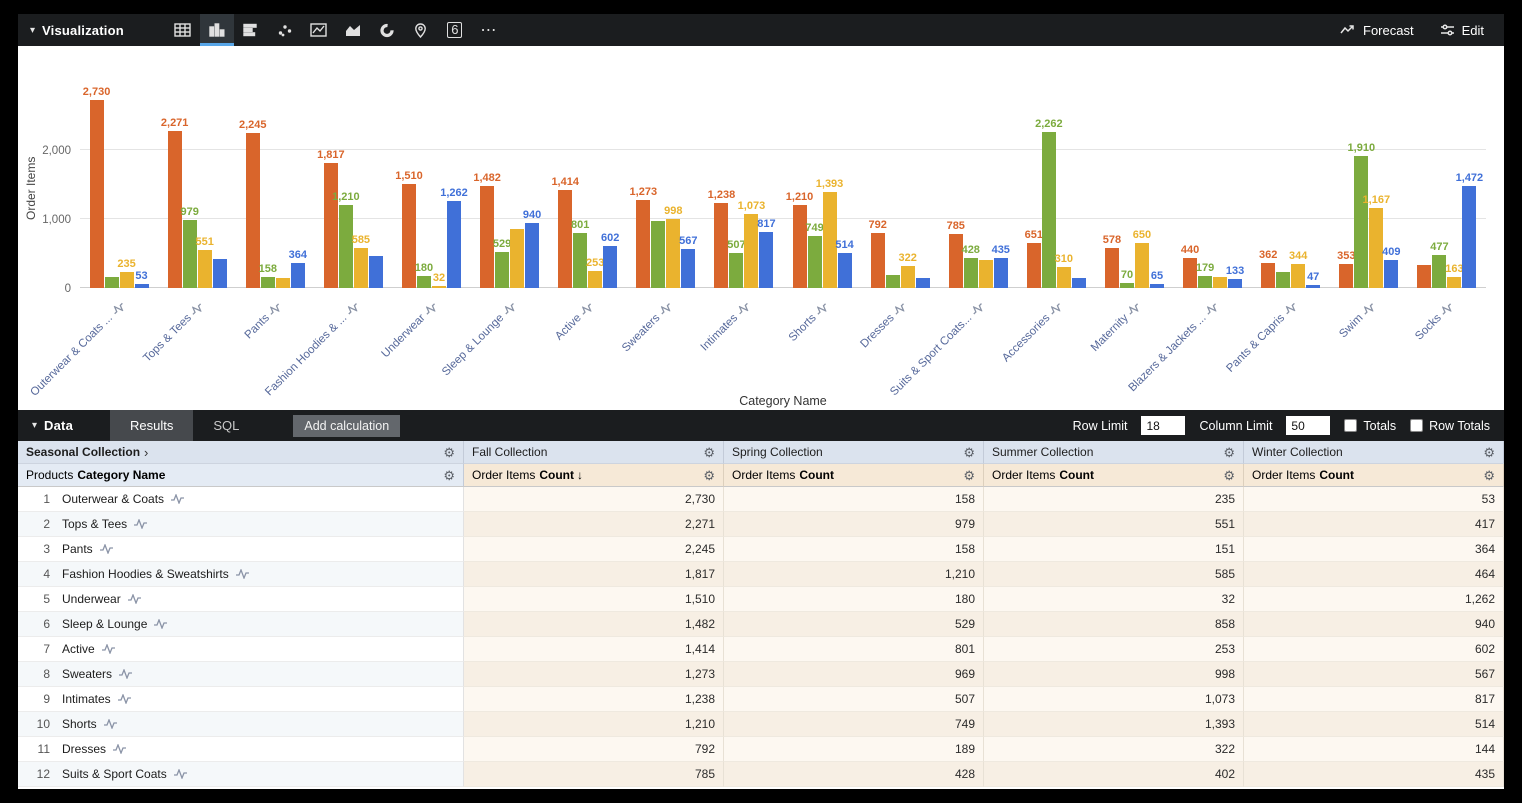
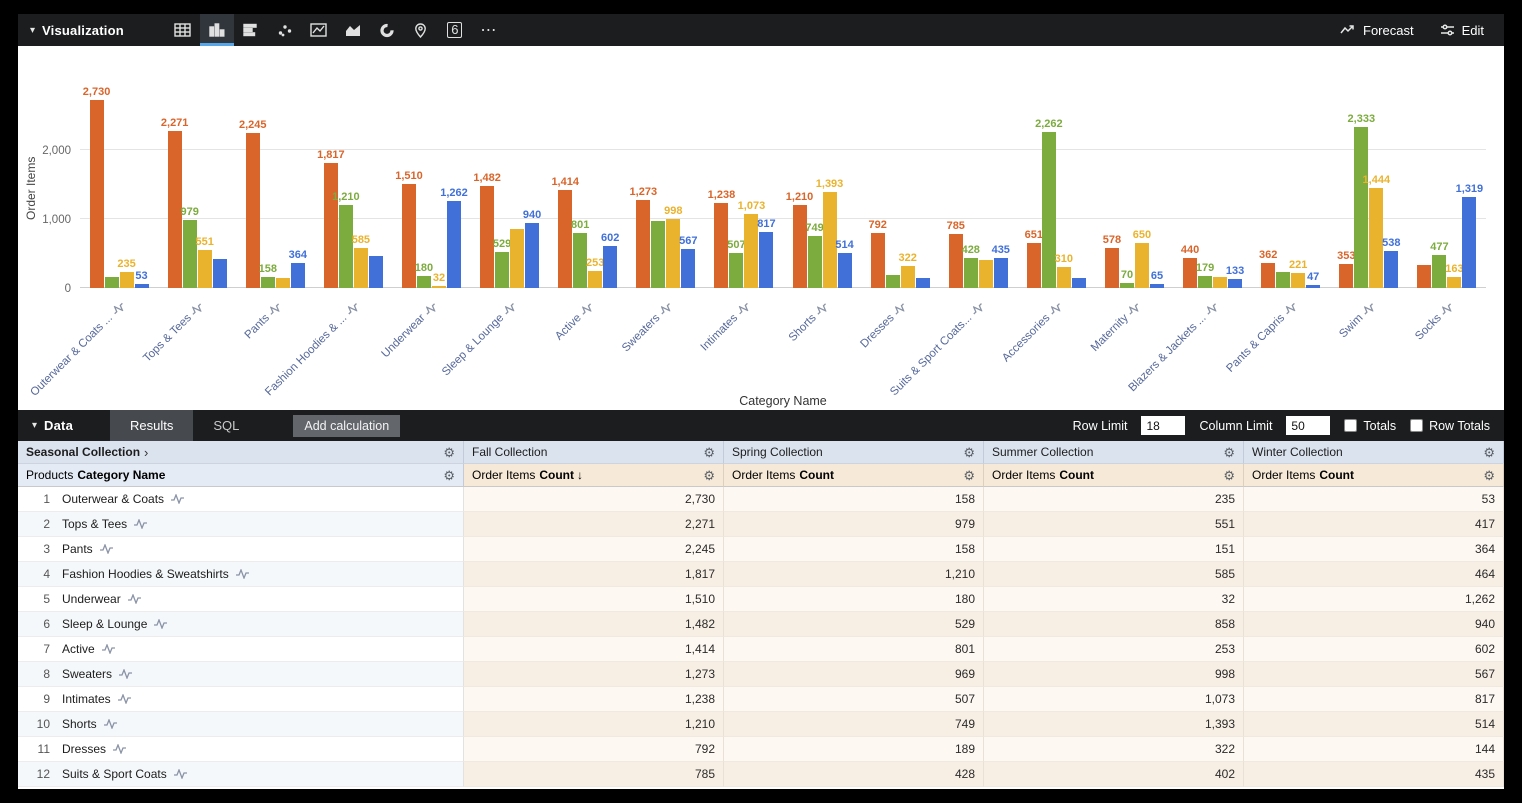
Summer Collection/Pants & Capris: 344 -> 221
Spring Collection/Swim: 1,910 -> 2,333
Summer Collection/Swim: 1,167 -> 1,444
Winter Collection/Swim: 409 -> 538
Winter Collection/Socks: 1,472 -> 1,319
